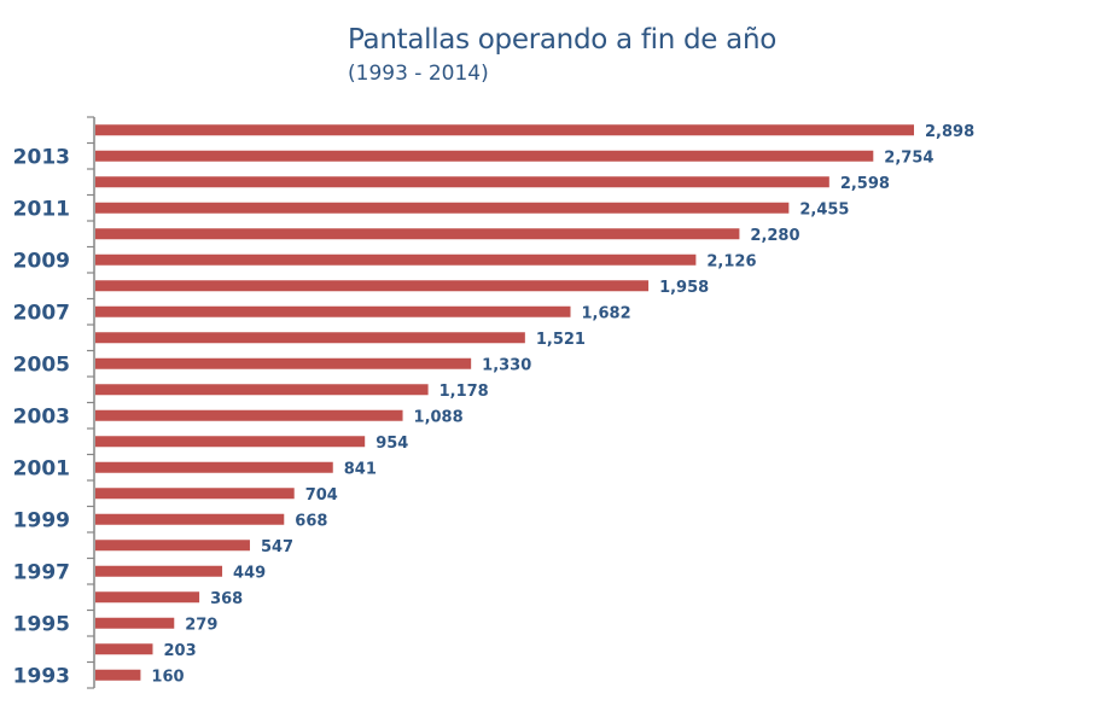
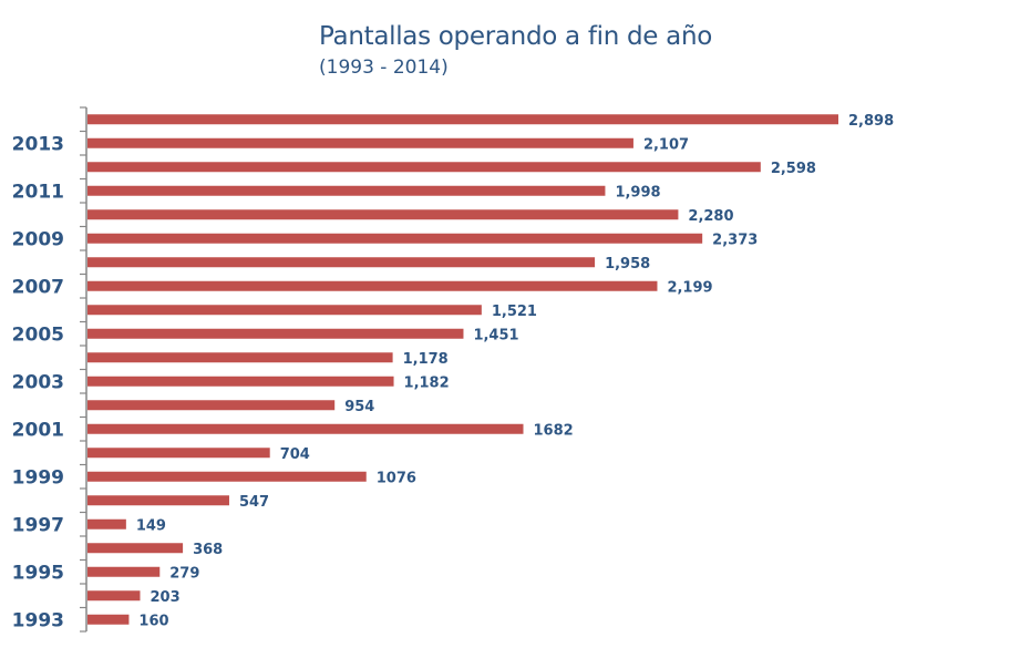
1997: 449 -> 149
1999: 668 -> 1076
2001: 841 -> 1682
2003: 1,088 -> 1,182
2005: 1,330 -> 1,451
2007: 1,682 -> 2,199
2009: 2,126 -> 2,373
2011: 2,455 -> 1,998
2013: 2,754 -> 2,107
